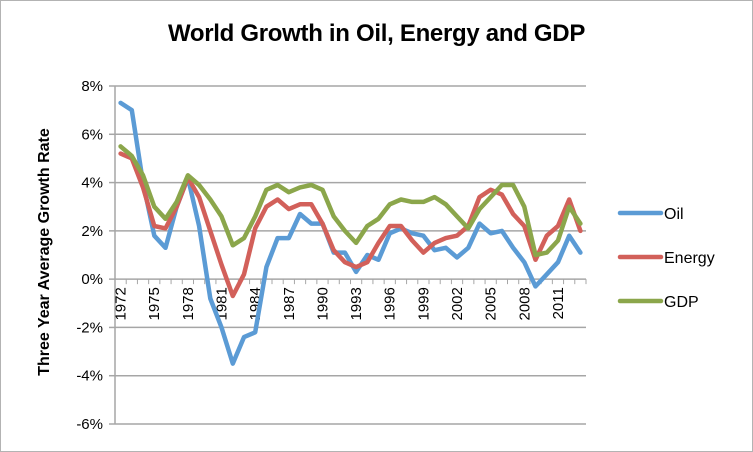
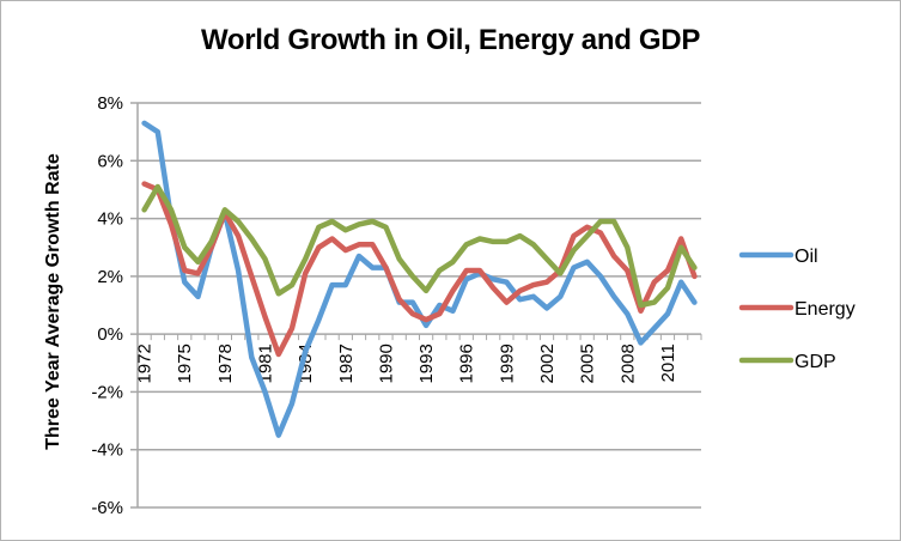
GDP/1972: 5.5% -> 4.3%
Oil/1984: -2.2% -> -0.6%
Oil/2005: 1.9% -> 2.5%
